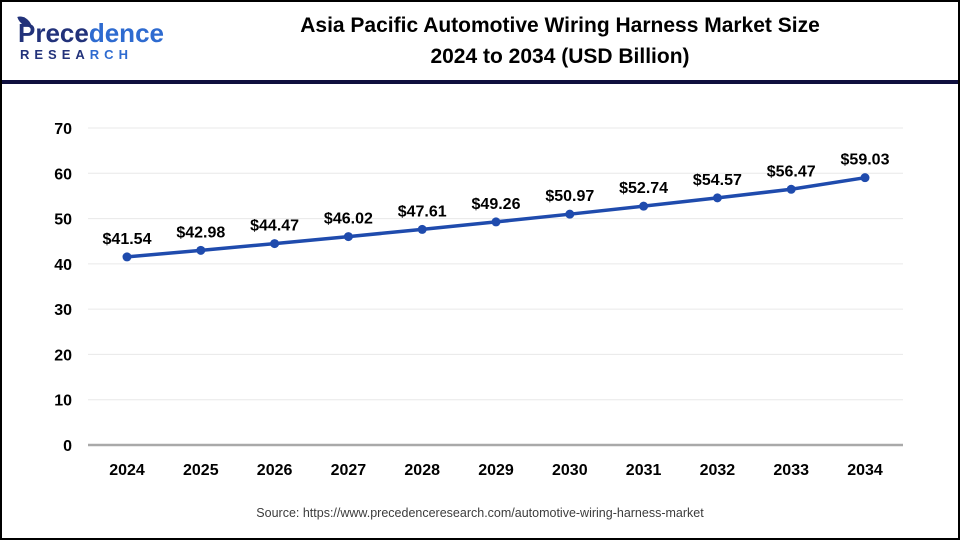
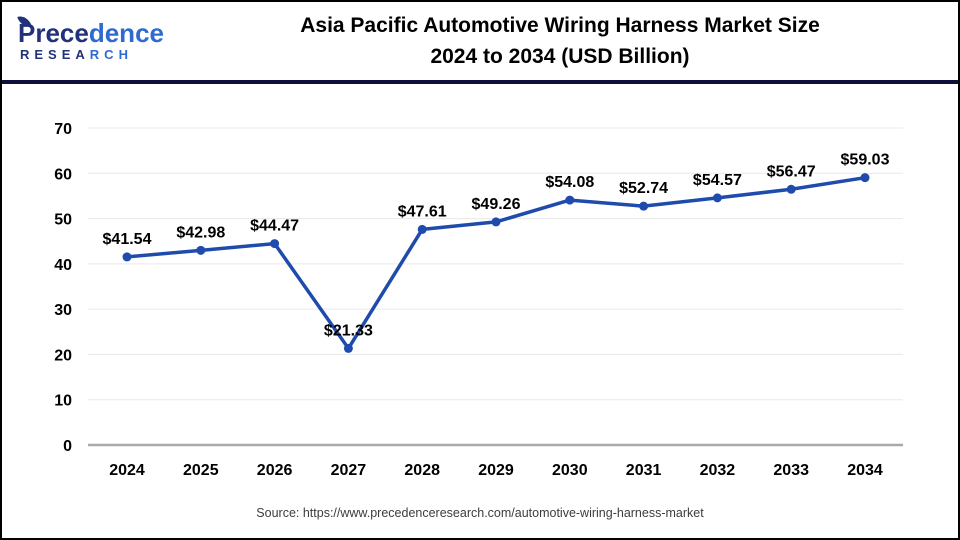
2027: $46.02 -> $21.33
2030: $50.97 -> $54.08
